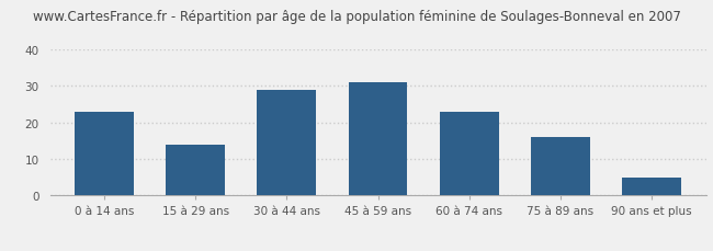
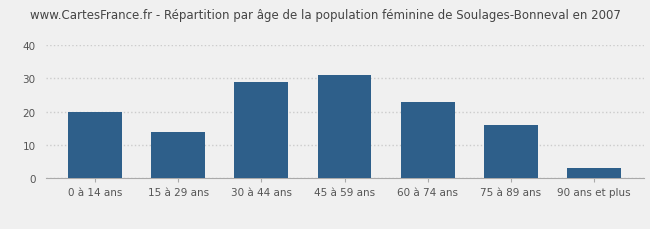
0 à 14 ans: 23 -> 20
90 ans et plus: 5 -> 3
